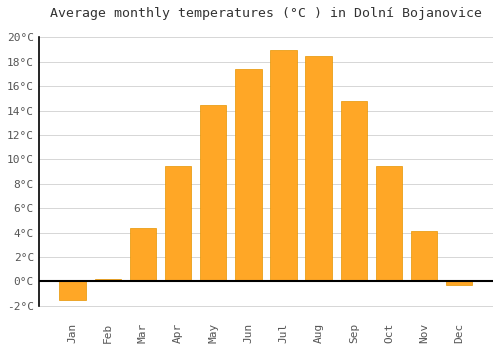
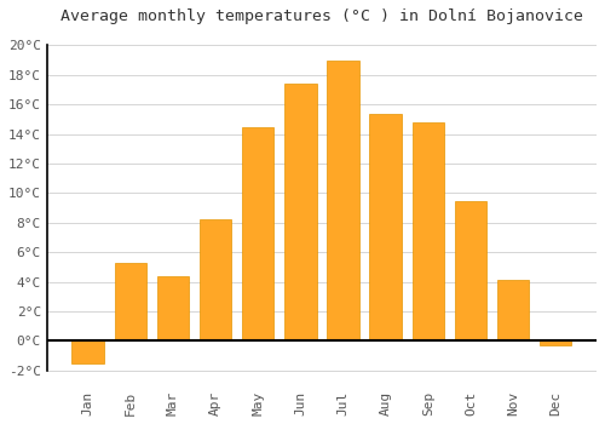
Feb: 0.2°C -> 5.3°C
Apr: 9.5°C -> 8.2°C
Aug: 18.5°C -> 15.4°C
